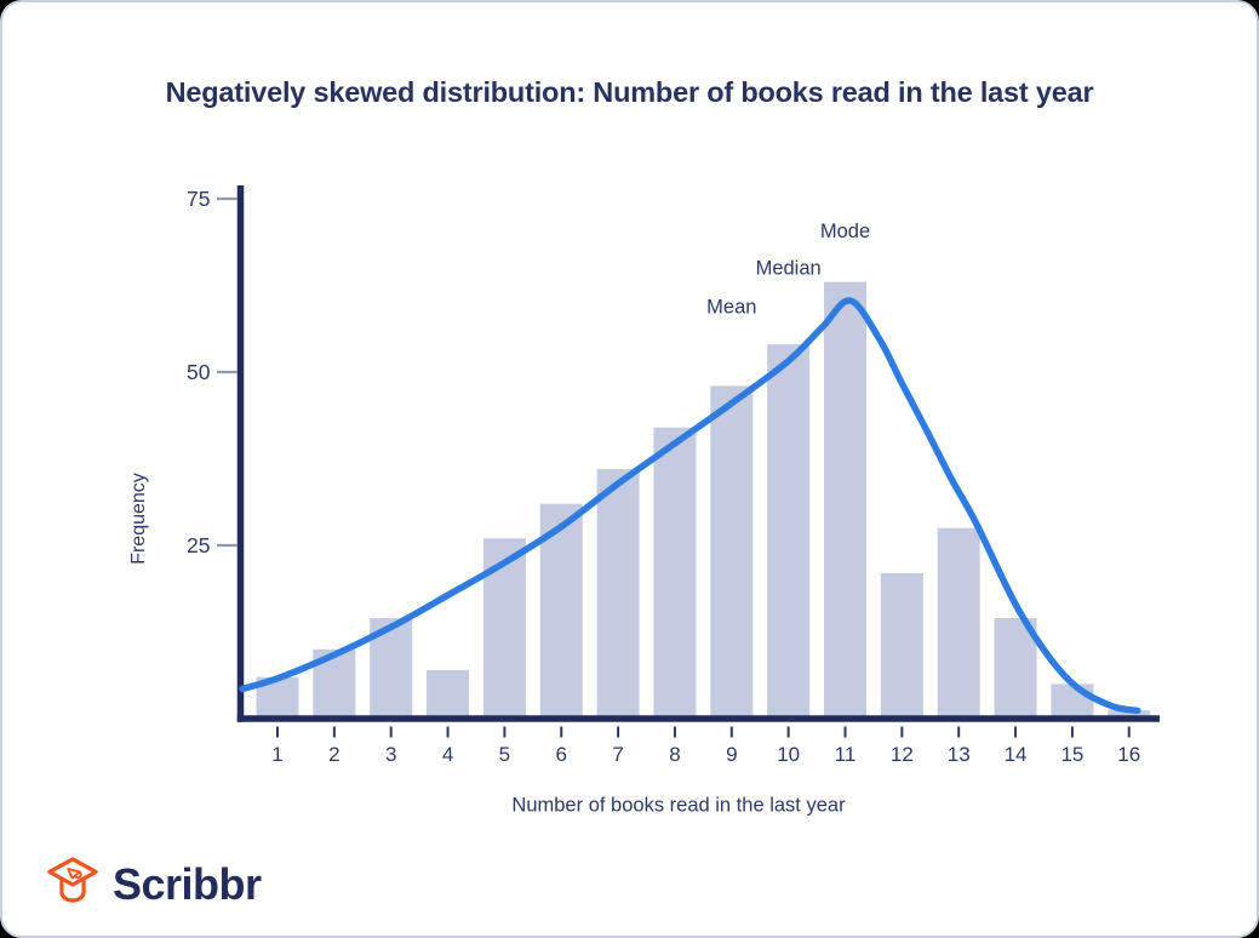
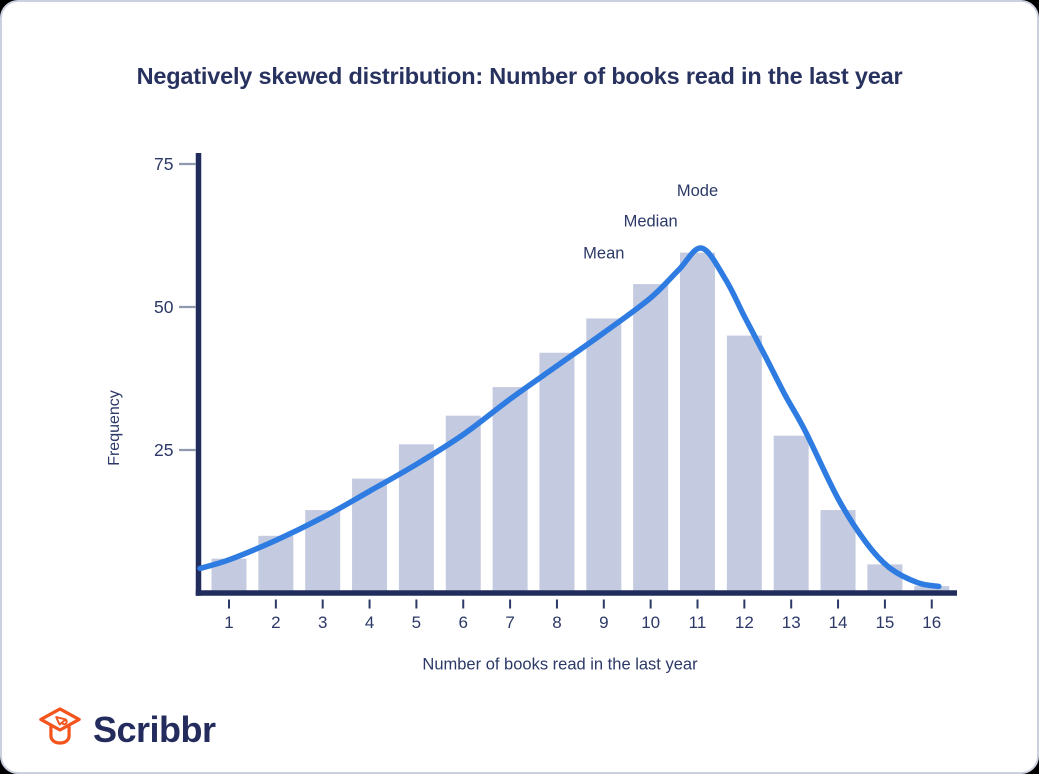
4: 7 -> 20
11: 63 -> 60
12: 21 -> 45
